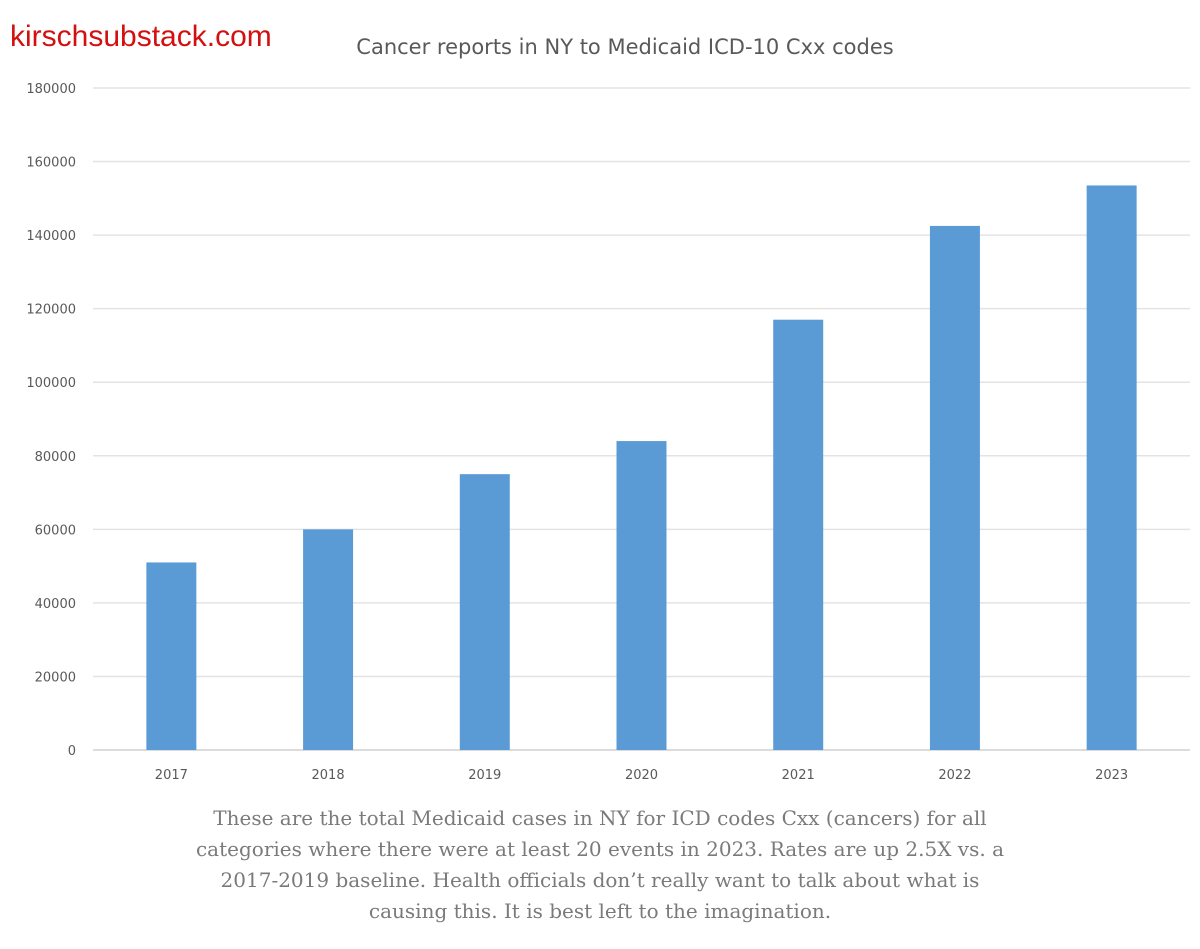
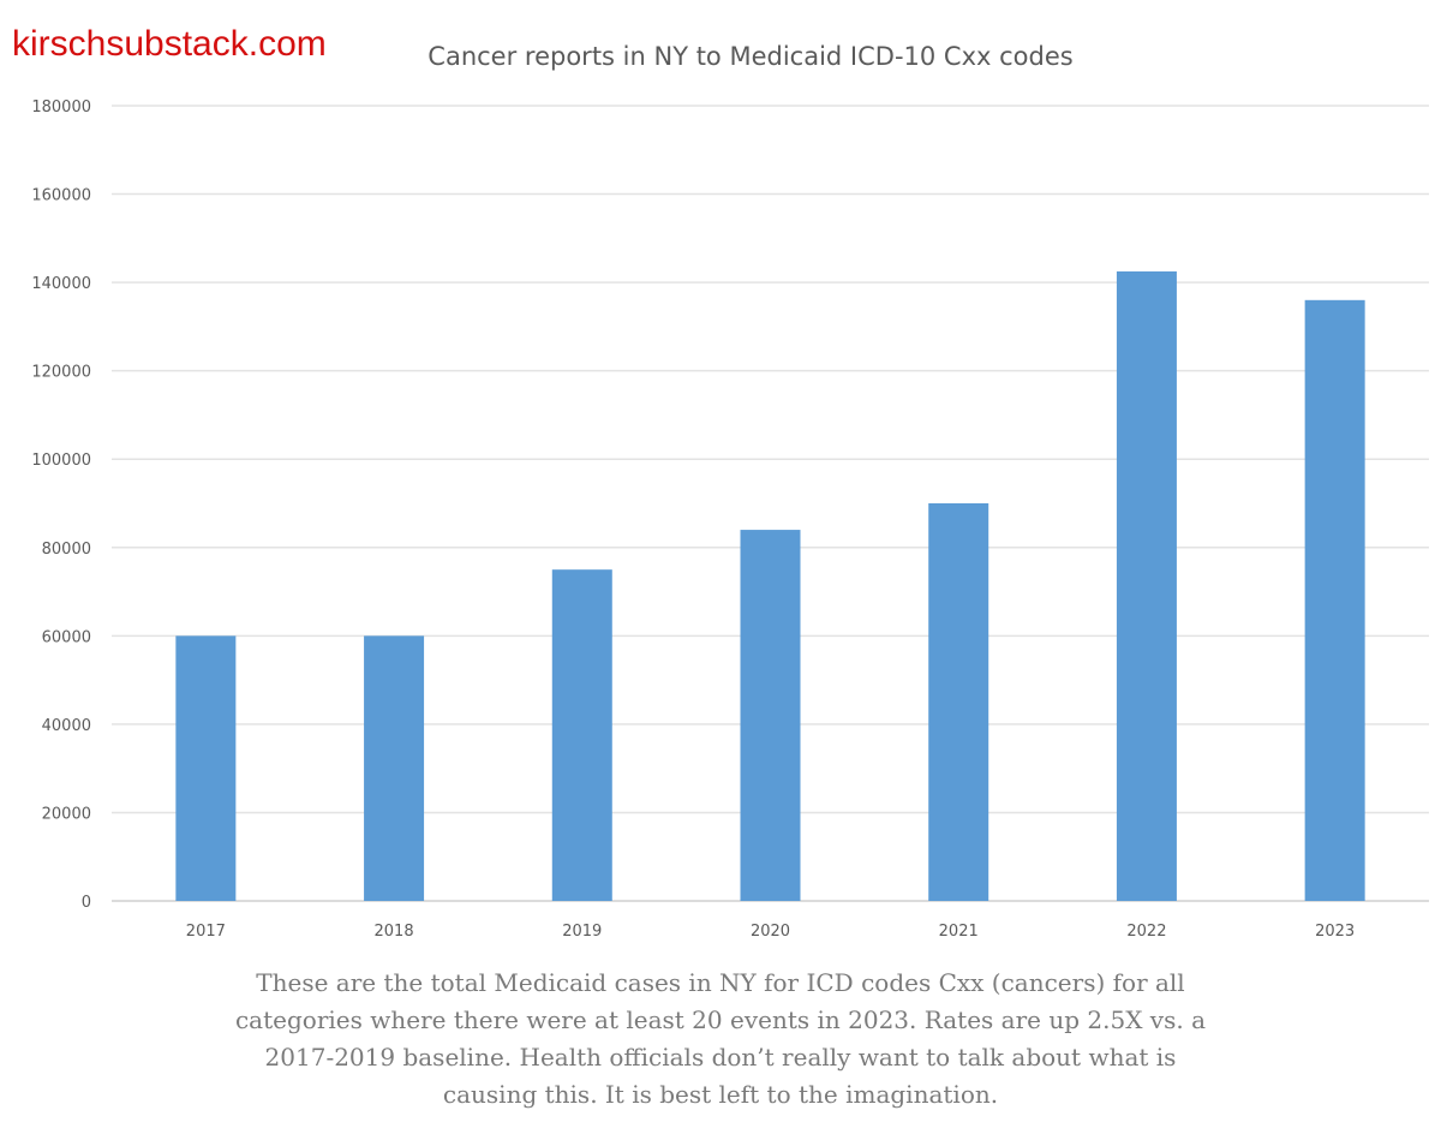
2017: 51000 -> 60000
2021: 117000 -> 90000
2023: 154000 -> 136000
